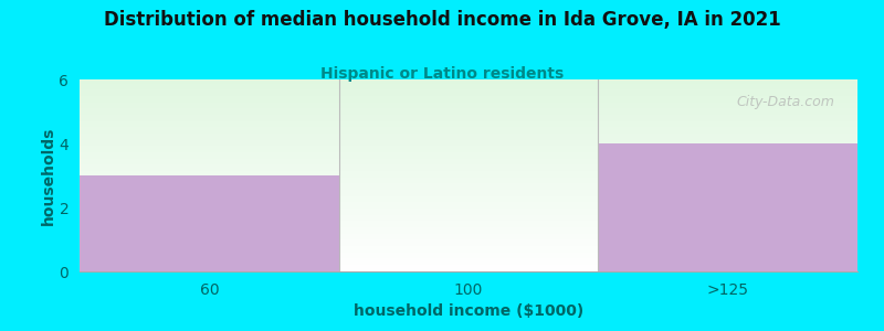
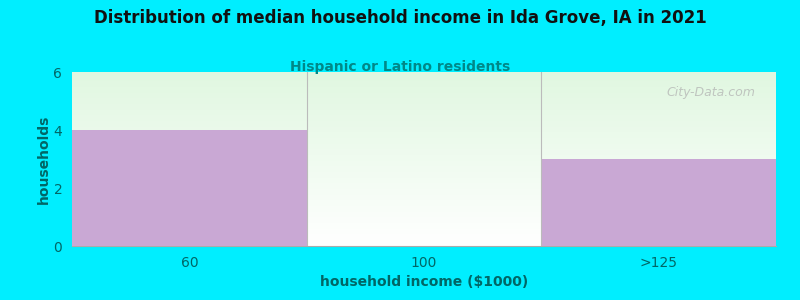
60: 3 -> 4
>125: 4 -> 3
